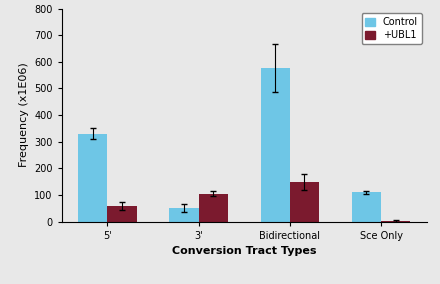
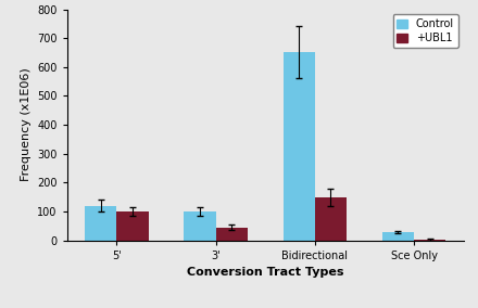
Control/5': 330 -> 120
+UBL1/5': 60 -> 100
Control/3': 50 -> 100
+UBL1/3': 105 -> 45
Control/Bidirectional: 575 -> 650
Control/Sce Only: 110 -> 28
